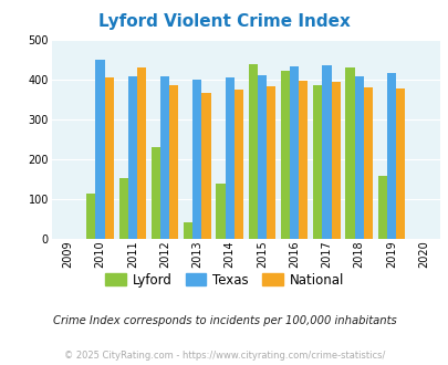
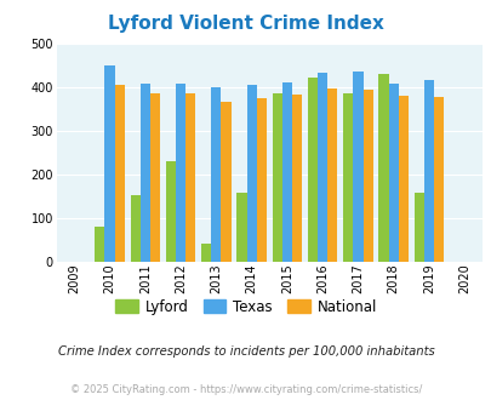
Lyford/2010: 115 -> 82
National/2011: 430 -> 387
Lyford/2014: 140 -> 158
Lyford/2015: 440 -> 388
